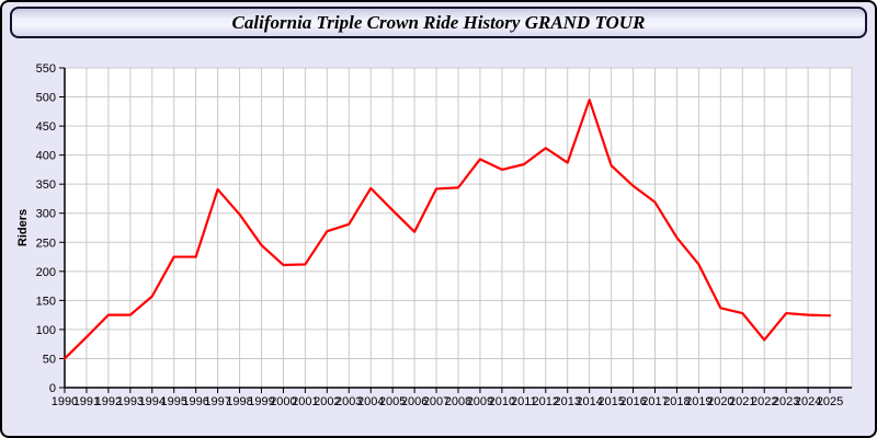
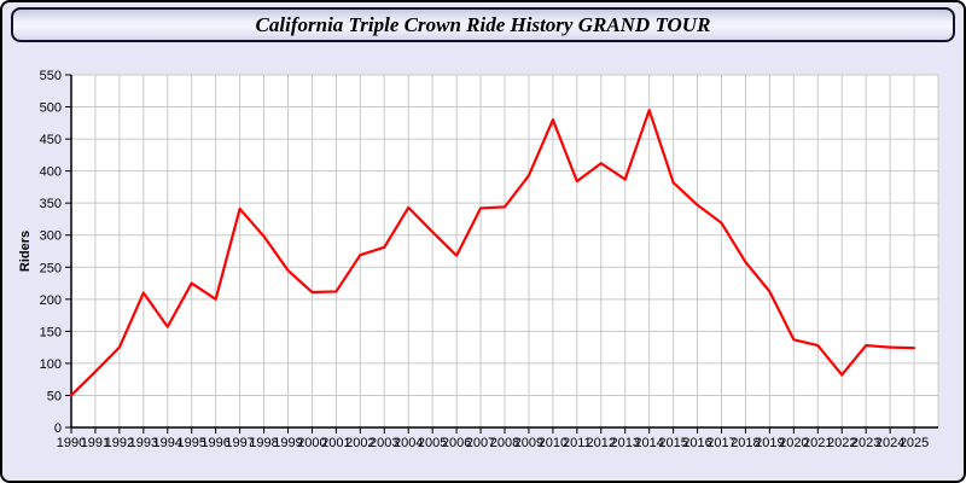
1993: 120 -> 210
1996: 220 -> 200
2010: 380 -> 480
